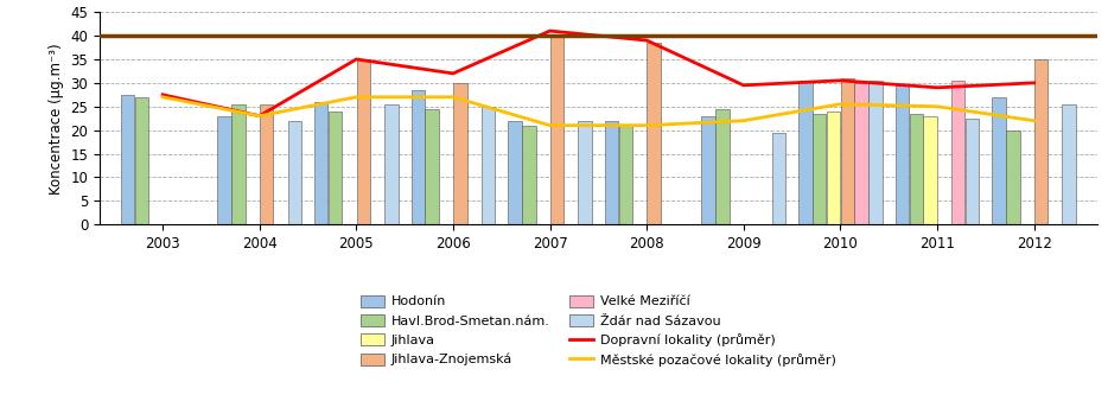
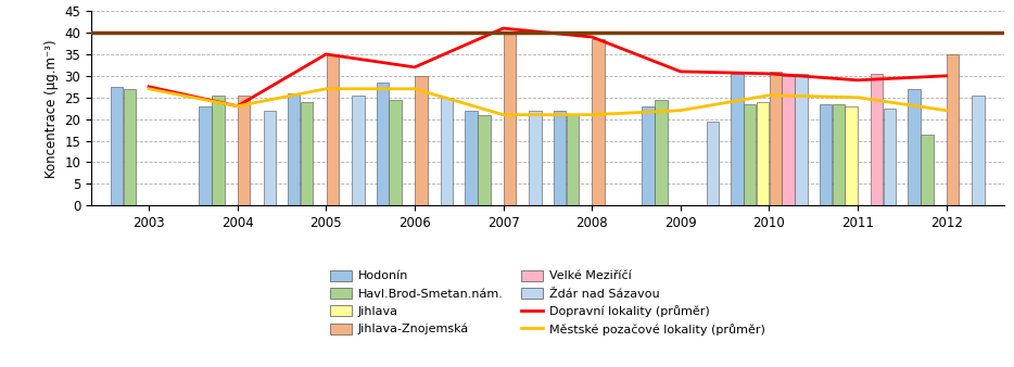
Dopravní lokality (průměr)/2009: 29.5 -> 31.0
Hodonín/2011: 29.5 -> 23.5
Havl.Brod-Smetan.nám./2012: 20.0 -> 16.5
